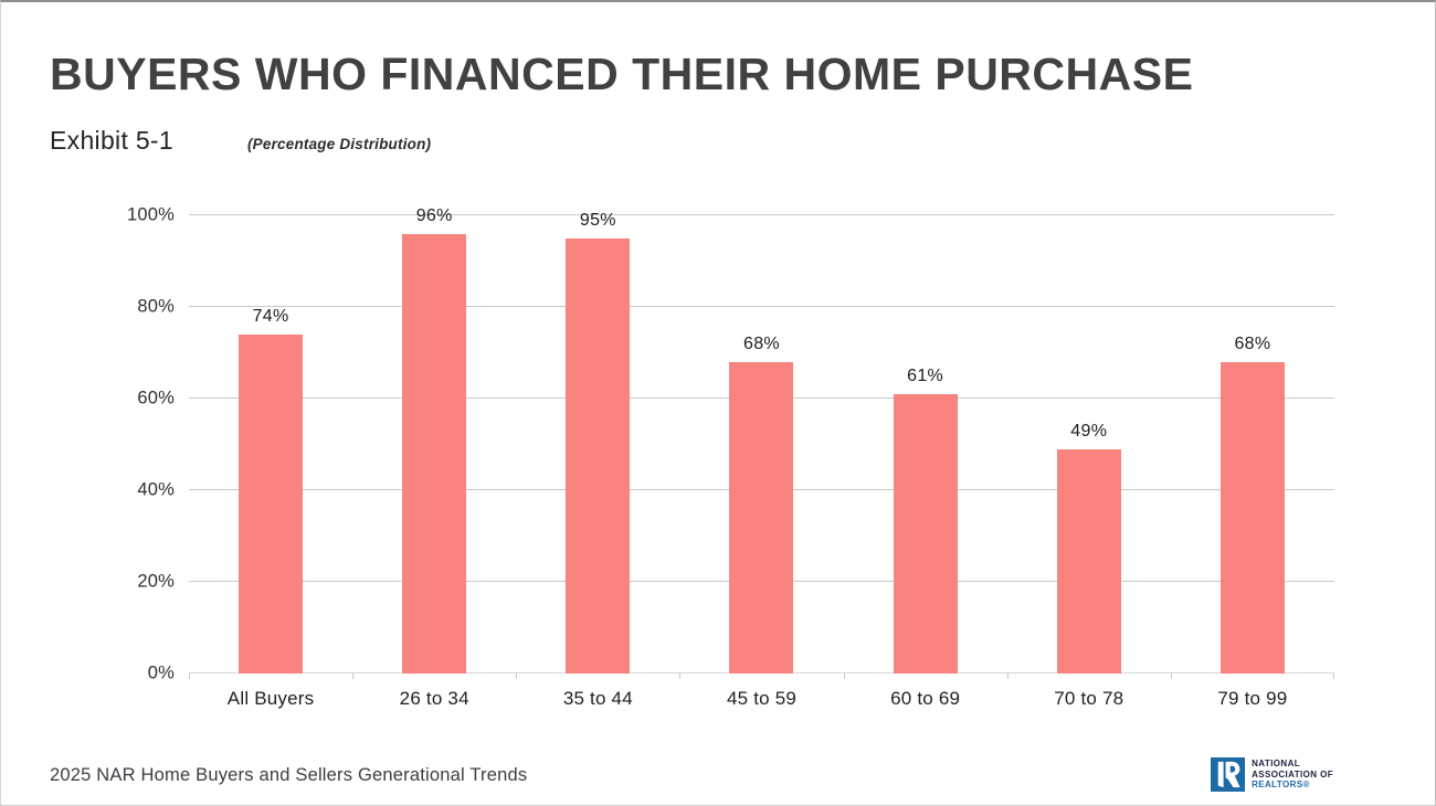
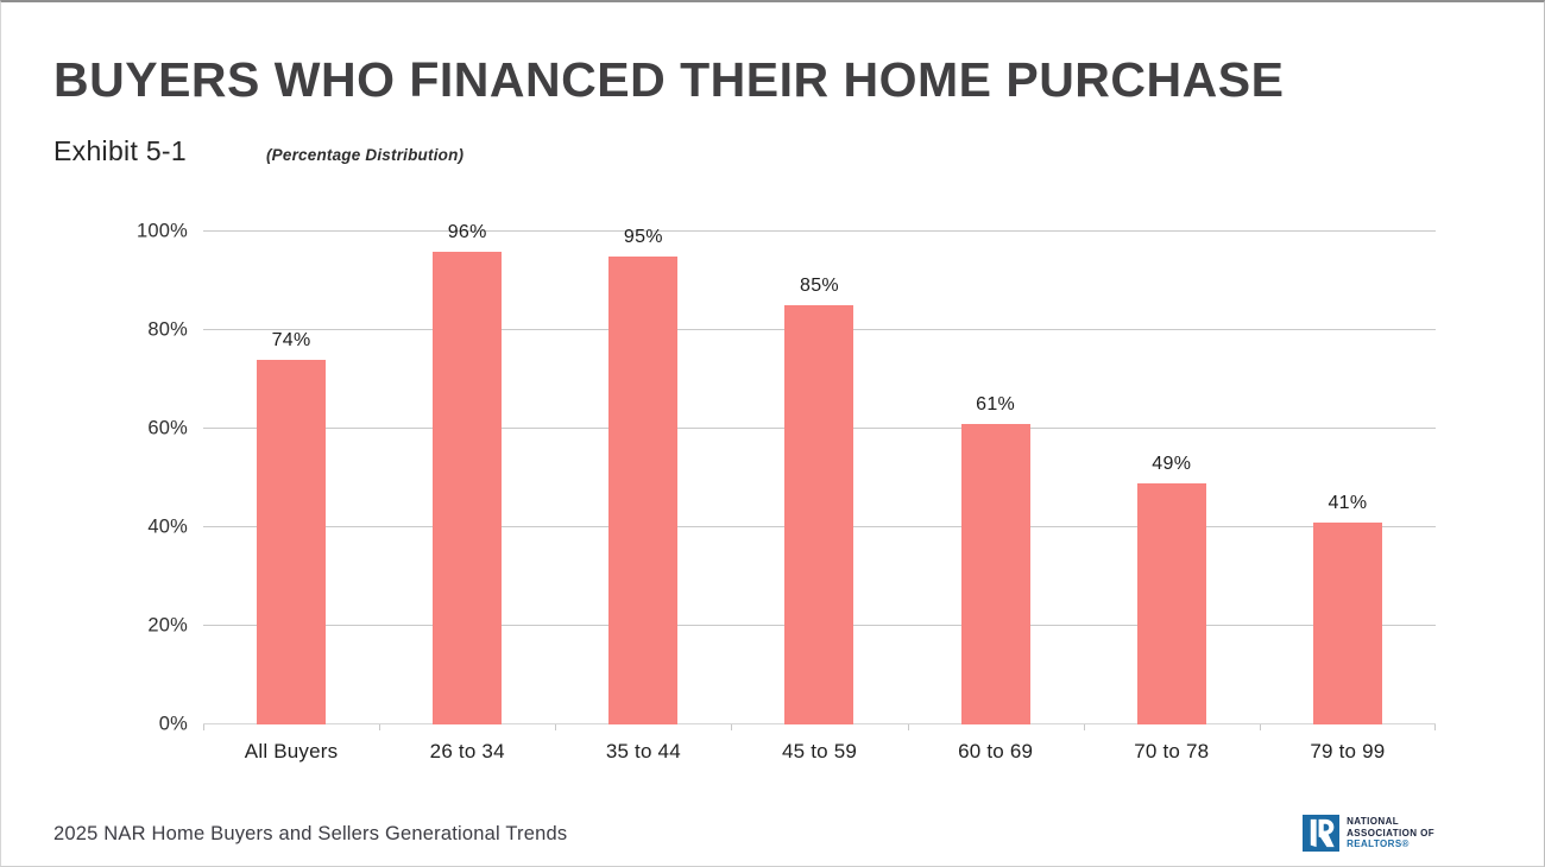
45 to 59: 68% -> 85%
79 to 99: 68% -> 41%
